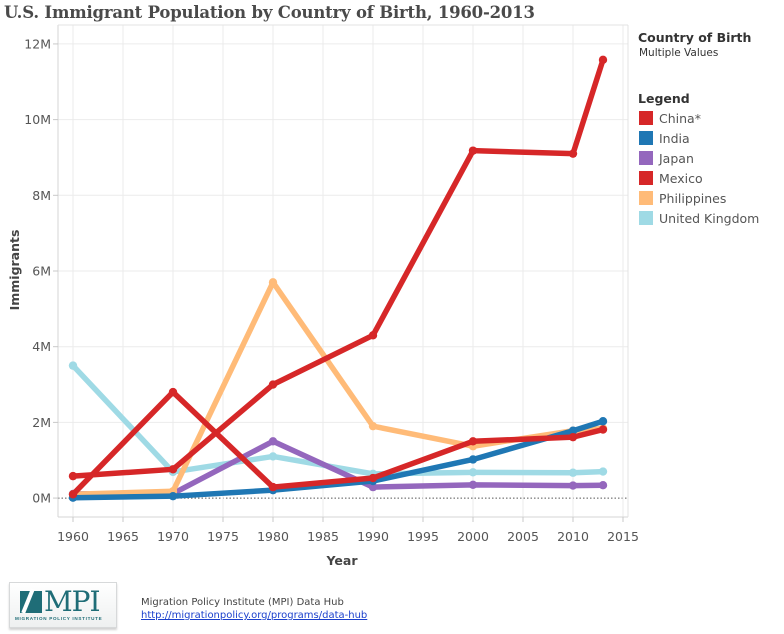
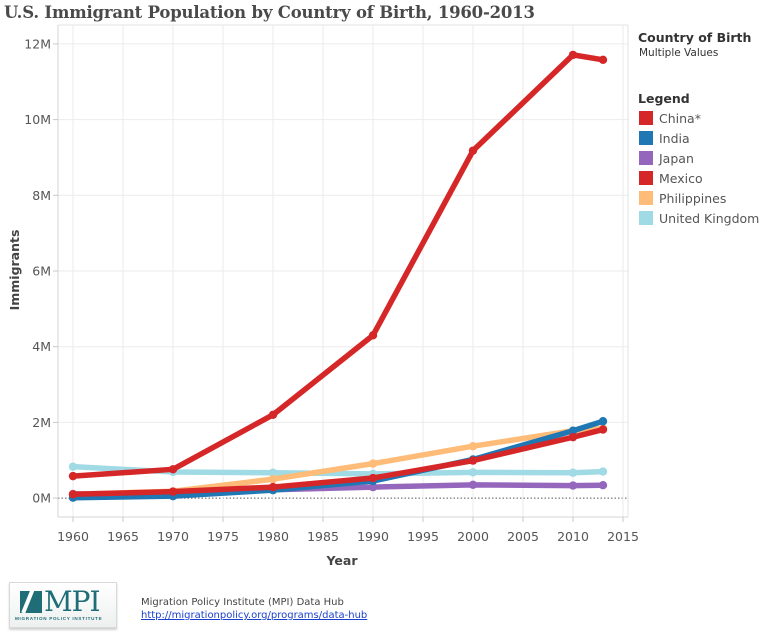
United Kingdom/1960: 3.5M -> 0.8M
China*/1970: 2.8M -> 0.2M
United Kingdom/1980: 1.1M -> 0.7M
Japan/1980: 1.5M -> 0.2M
Philippines/1980: 5.7M -> 0.5M
Mexico/1980: 3.0M -> 2.2M
Philippines/1990: 1.9M -> 0.9M
China*/2000: 1.5M -> 1.0M
Mexico/2010: 9.1M -> 11.7M
